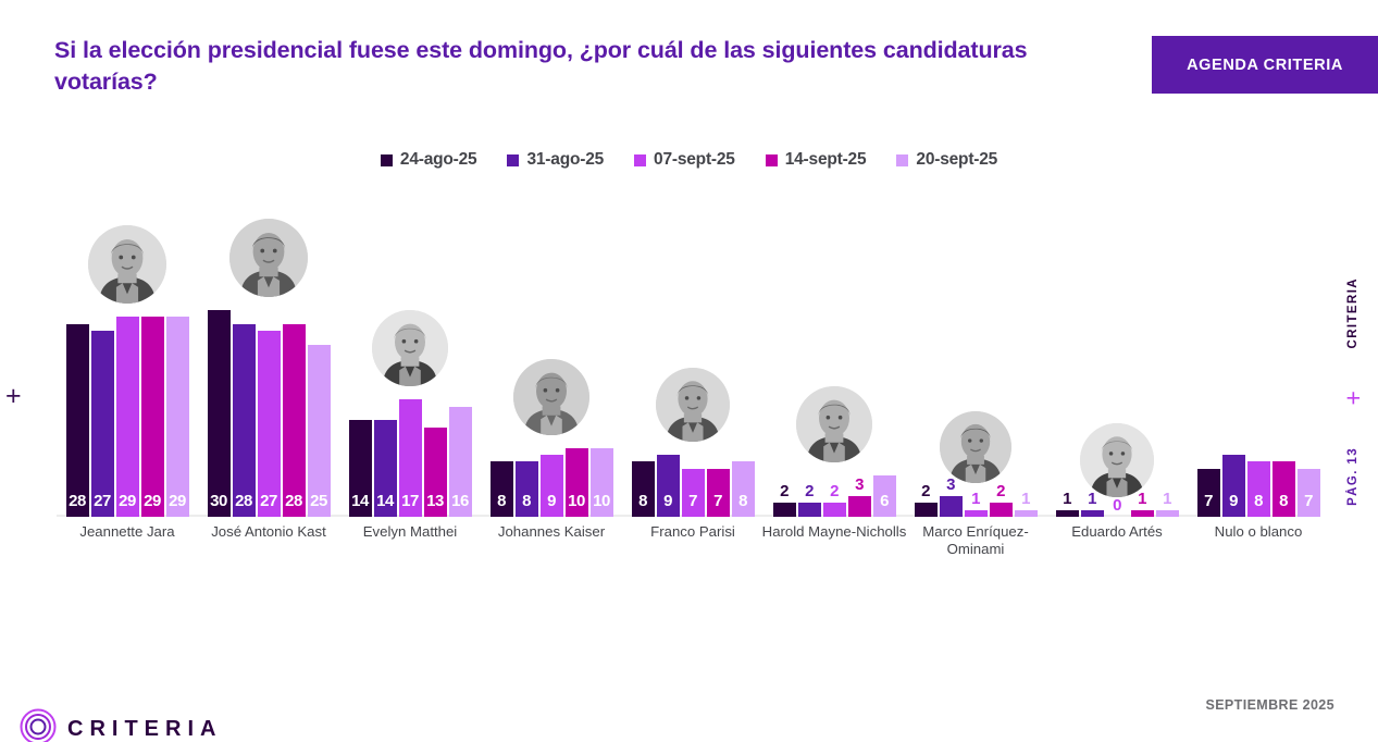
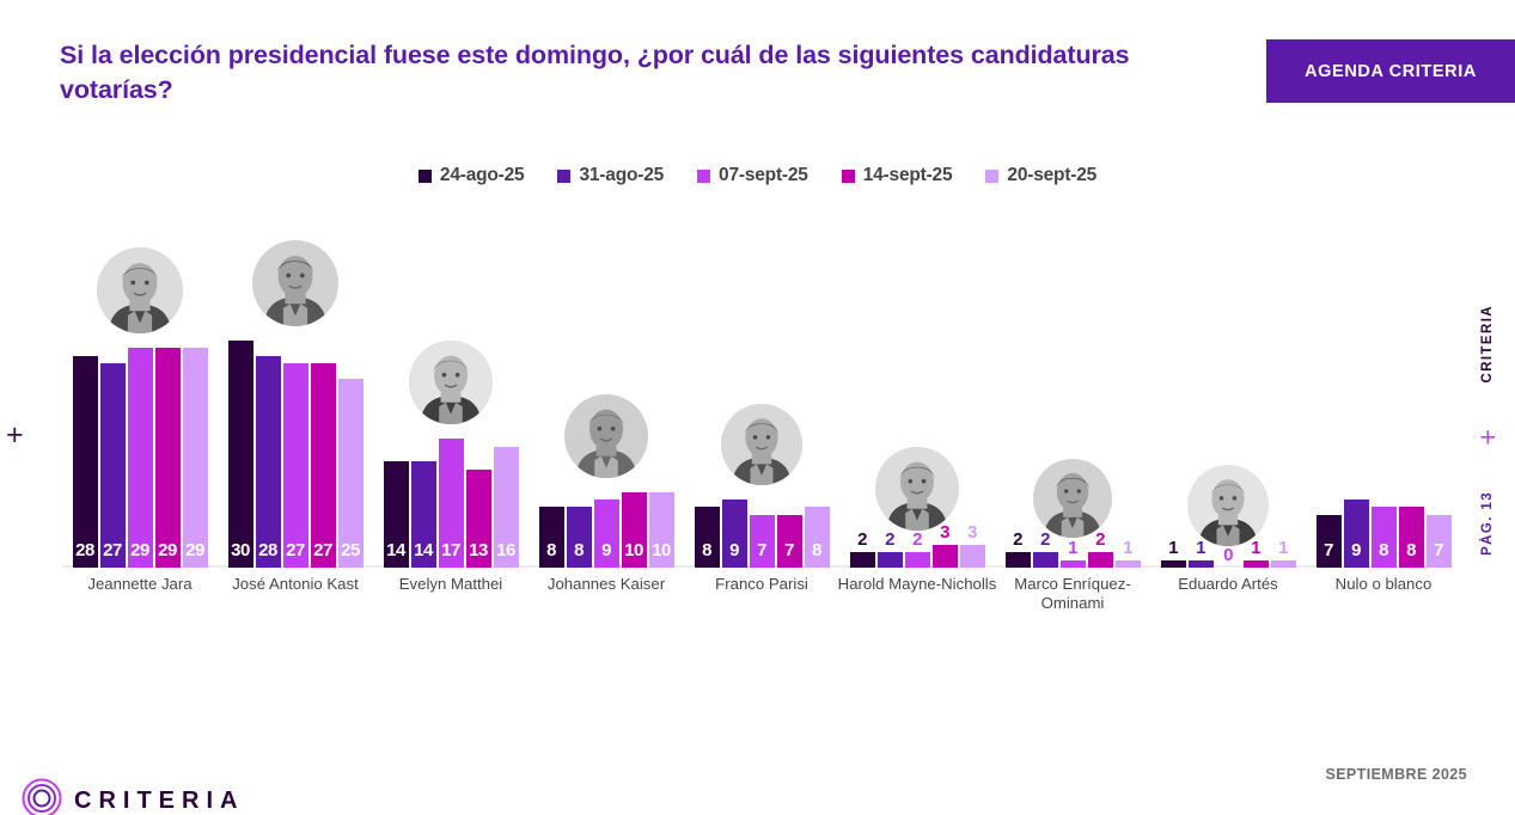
14-sept-25/José Antonio Kast: 28 -> 27
20-sept-25/Harold Mayne-Nicholls: 6 -> 3
31-ago-25/Marco Enríquez-Ominami: 3 -> 2
